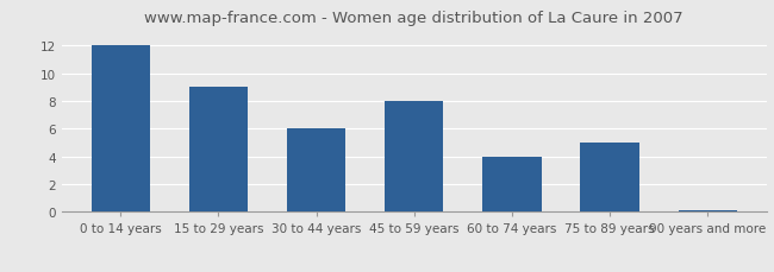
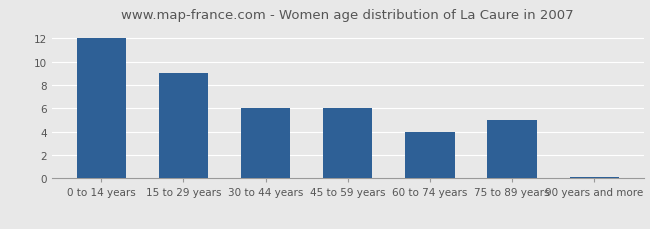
45 to 59 years: 8.0 -> 6.0
